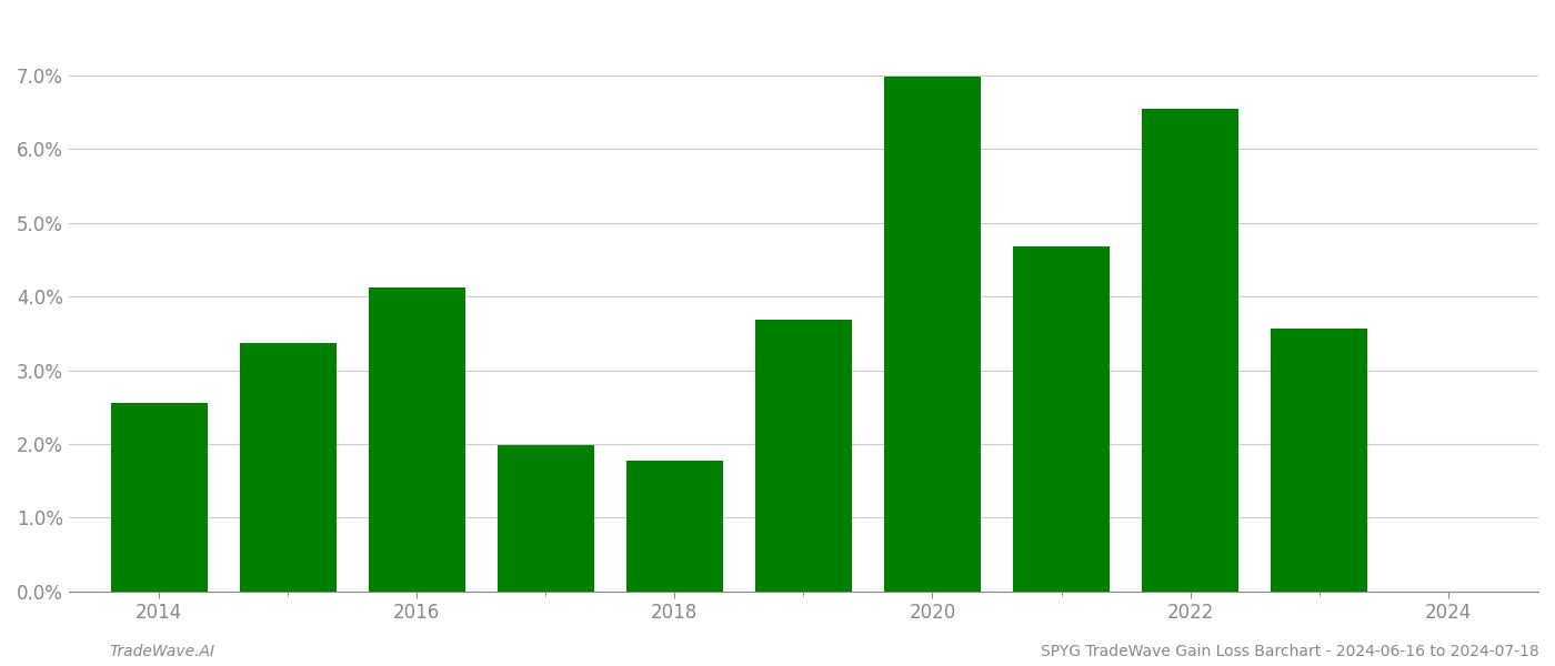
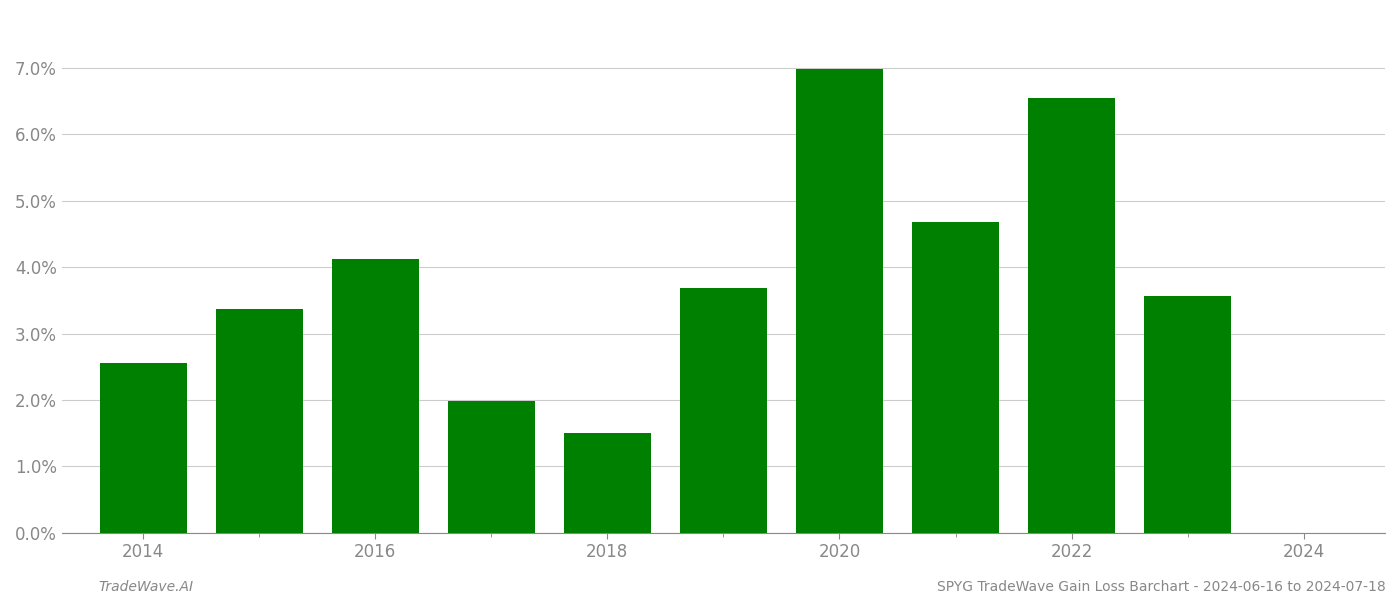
2018: 1.77% -> 1.50%
